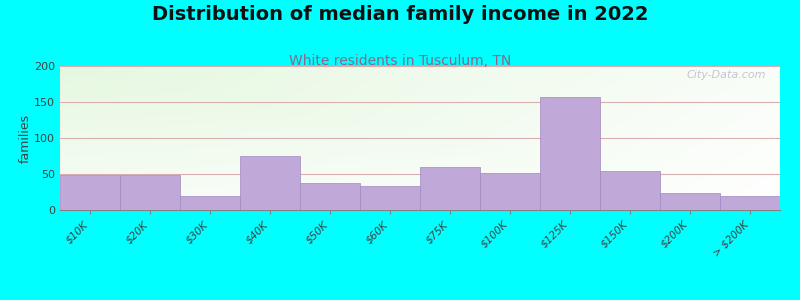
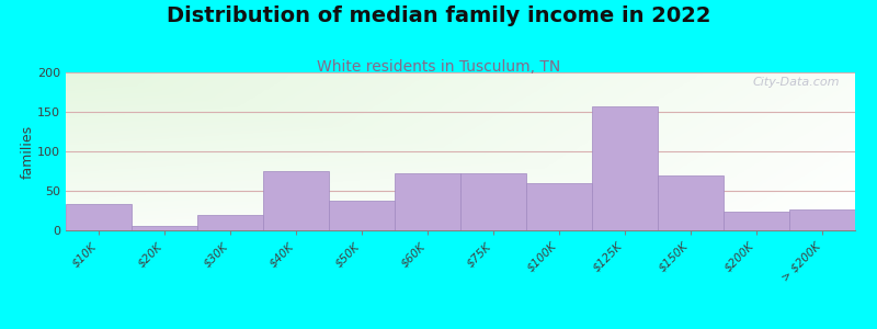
$10K: 48 -> 33
$20K: 48 -> 5
$60K: 34 -> 72
$75K: 60 -> 72
$100K: 52 -> 60
$150K: 54 -> 70
> $200K: 20 -> 27
